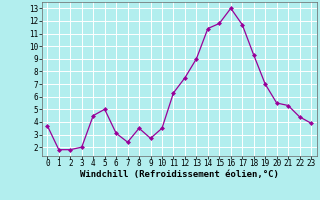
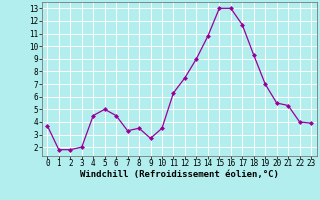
6: 3.1 -> 4.5
7: 2.4 -> 3.3
14: 11.4 -> 10.8
15: 11.8 -> 13.0
22: 4.4 -> 4.0
